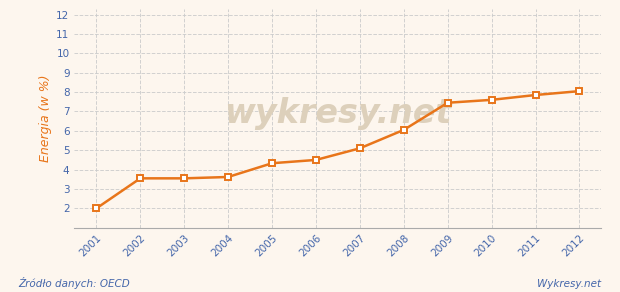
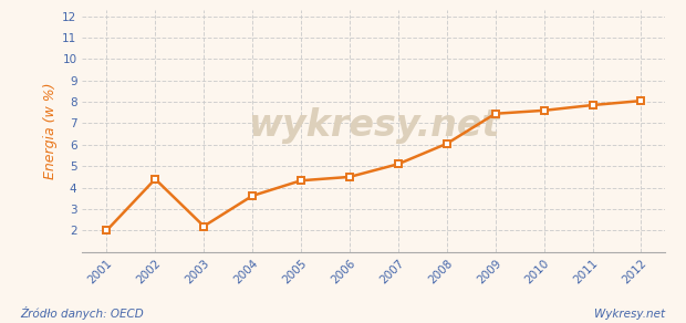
2002: 3.5 -> 4.4
2003: 3.5 -> 2.2
